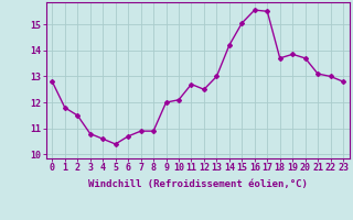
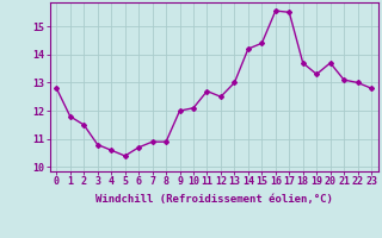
15: 15.05 -> 14.40
19: 13.85 -> 13.30
